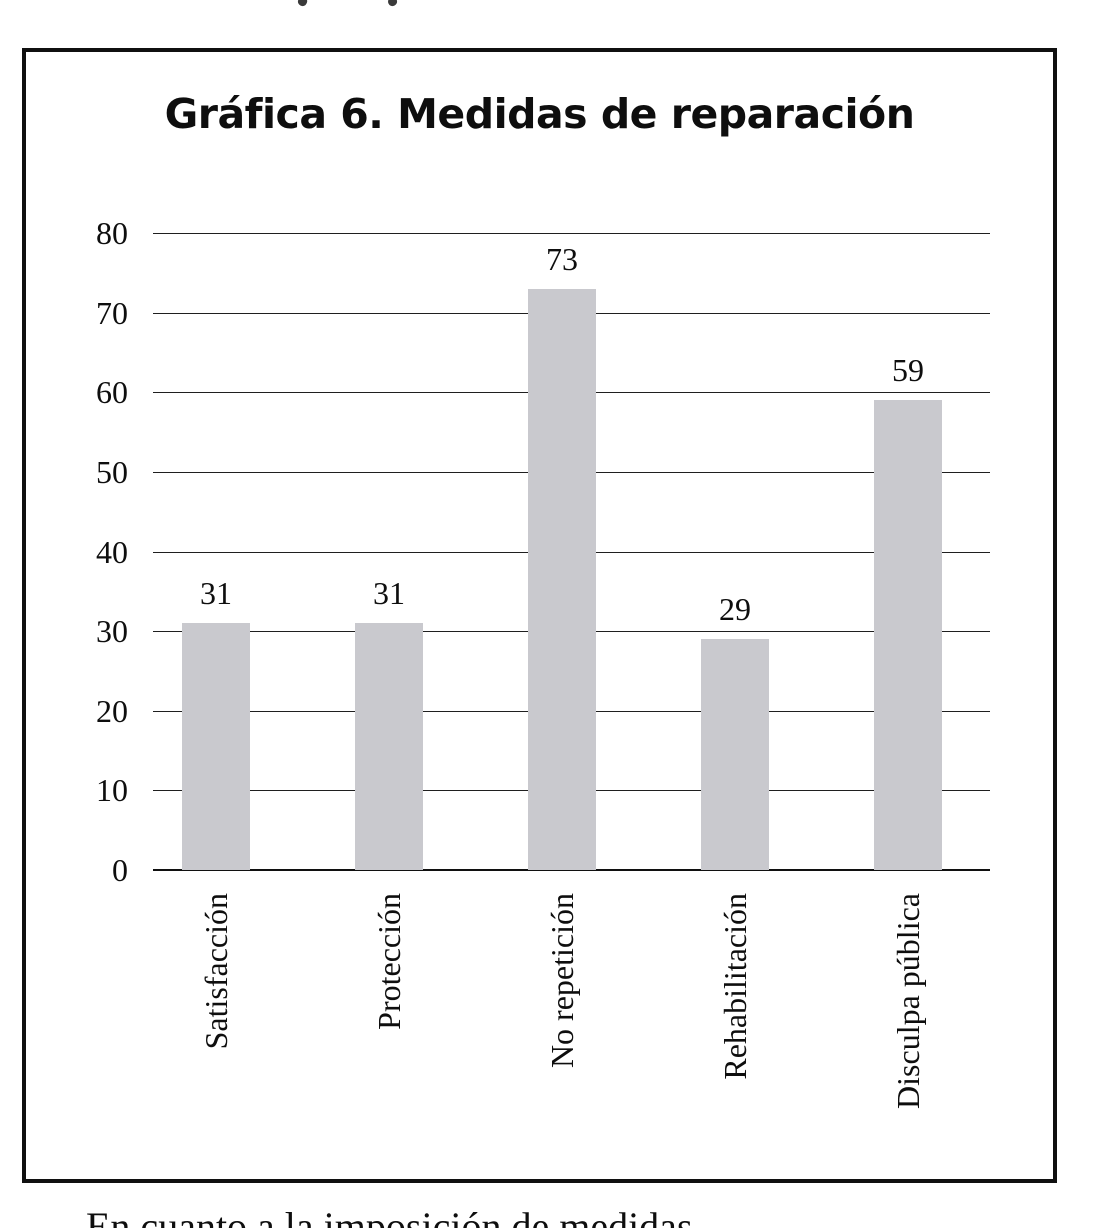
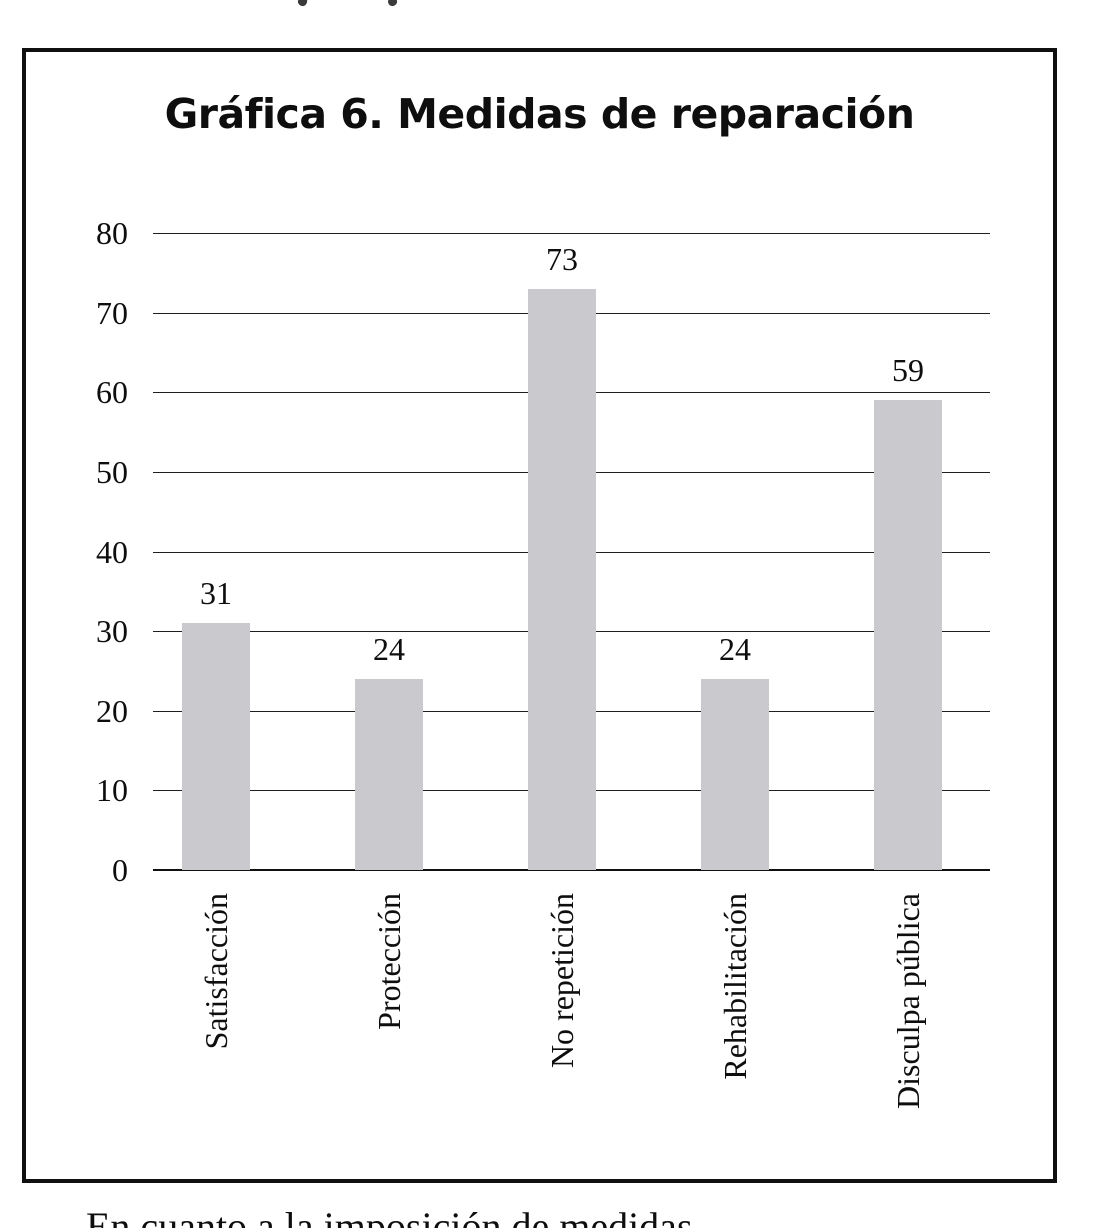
Protección: 31 -> 24
Rehabilitación: 29 -> 24
